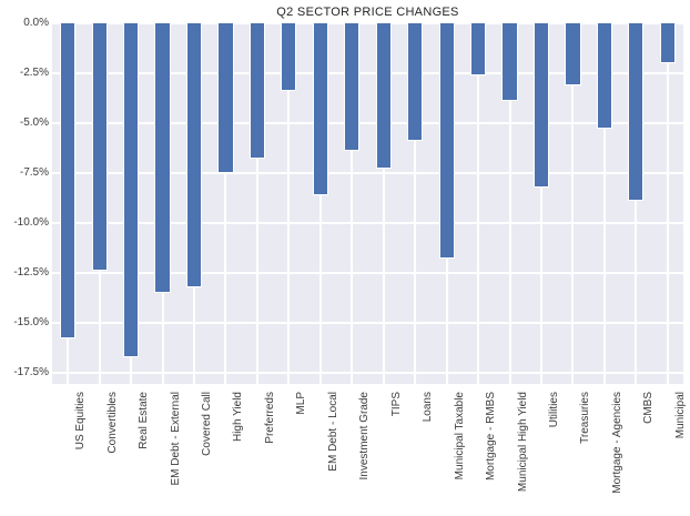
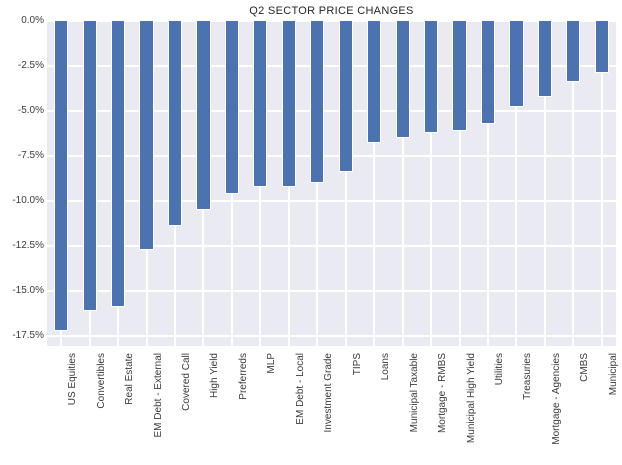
US Equities: -15.8% -> -17.2%
Convertibles: -12.4% -> -16.1%
Real Estate: -16.7% -> -15.9%
EM Debt - External: -13.5% -> -12.7%
Covered Call: -13.2% -> -11.4%
High Yield: -7.5% -> -10.5%
Preferreds: -6.8% -> -9.6%
MLP: -3.4% -> -9.2%
EM Debt - Local: -8.6% -> -9.2%
Investment Grade: -6.4% -> -9.0%
TIPS: -7.3% -> -8.4%
Loans: -5.9% -> -6.8%
Municipal Taxable: -11.8% -> -6.5%
Mortgage - RMBS: -2.6% -> -6.2%
Municipal High Yield: -3.9% -> -6.1%
Utilities: -8.2% -> -5.7%
Treasuries: -3.1% -> -4.8%
Mortgage - Agencies: -5.3% -> -4.2%
CMBS: -8.9% -> -3.4%
Municipal: -2.0% -> -2.9%
